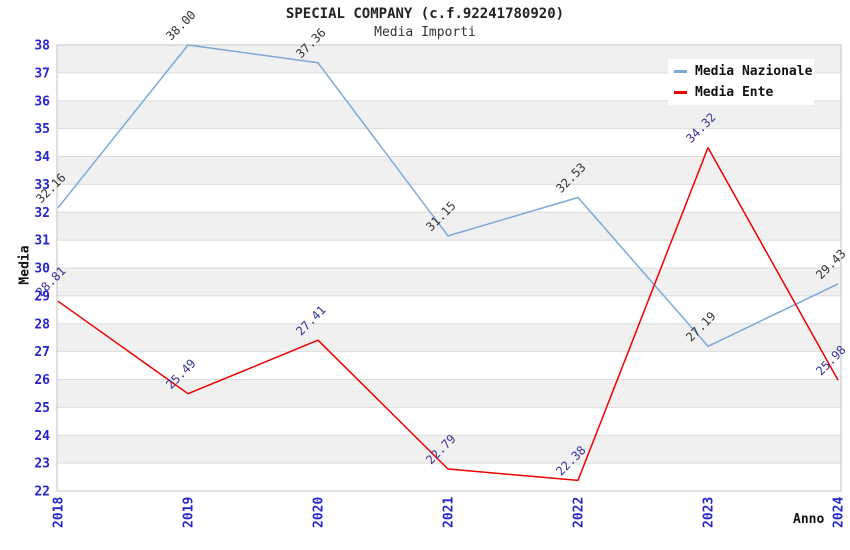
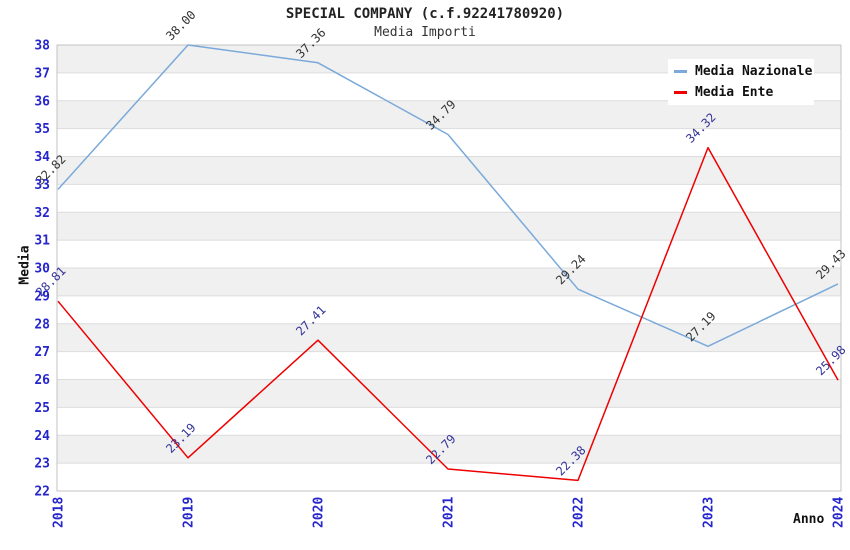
Media Nazionale/2018: 32.16 -> 32.82
Media Ente/2019: 25.49 -> 23.19
Media Nazionale/2021: 31.15 -> 34.79
Media Nazionale/2022: 32.53 -> 29.24
